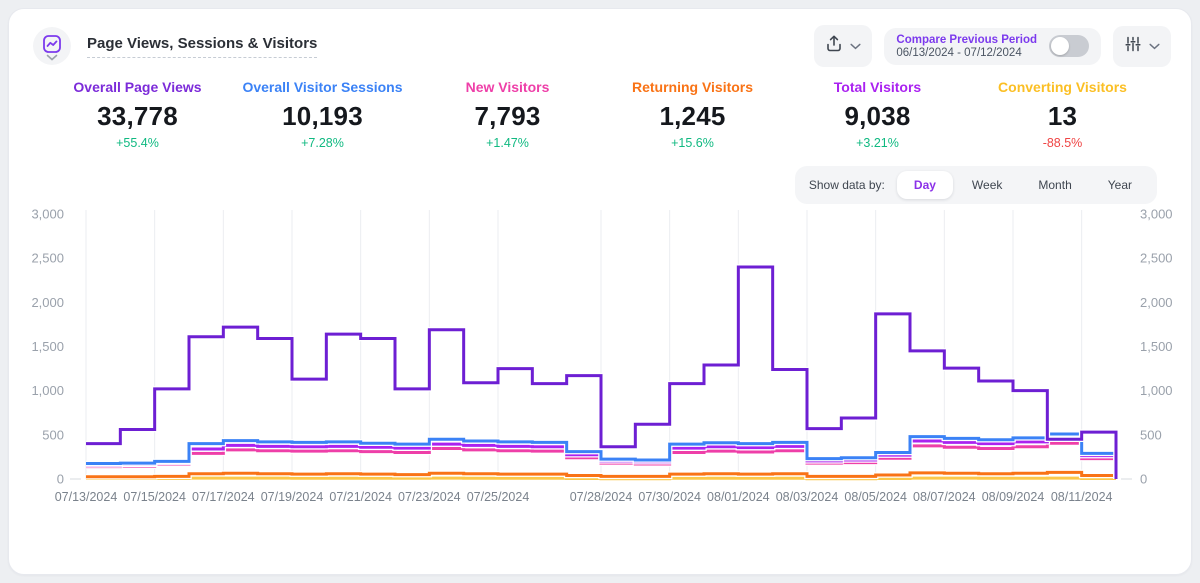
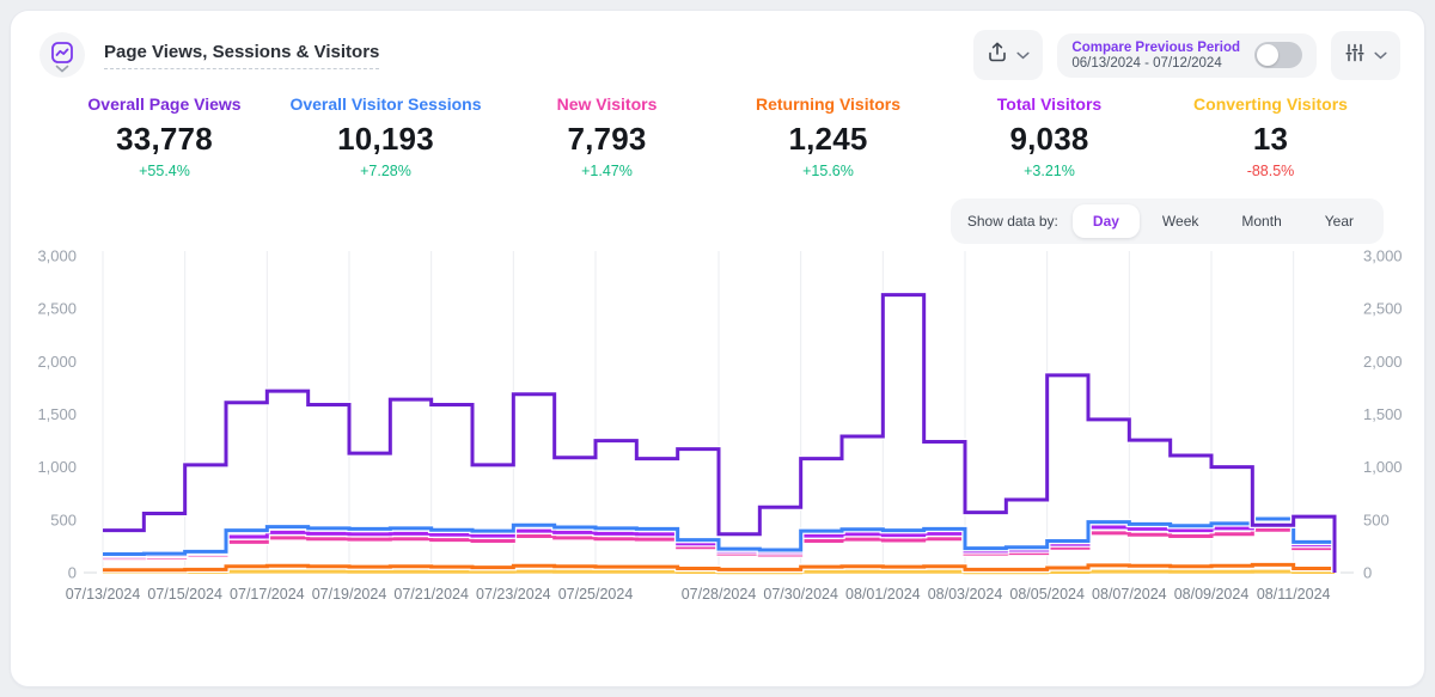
Overall Page Views/08/01/2024: 2400 -> 2600
